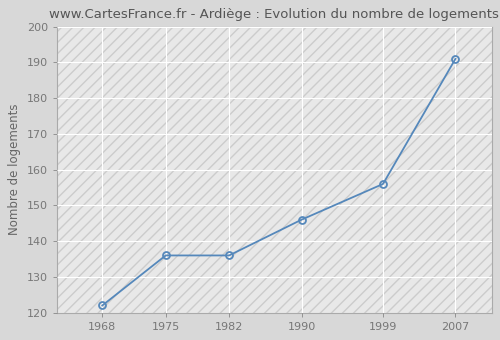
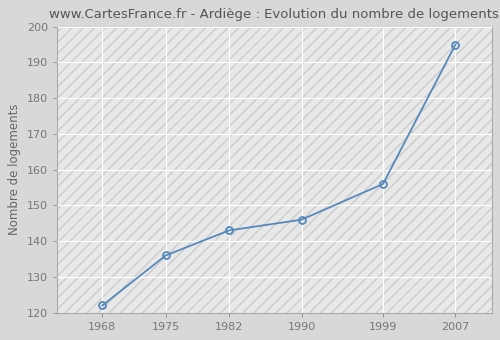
1982: 136 -> 143
2007: 191 -> 195
